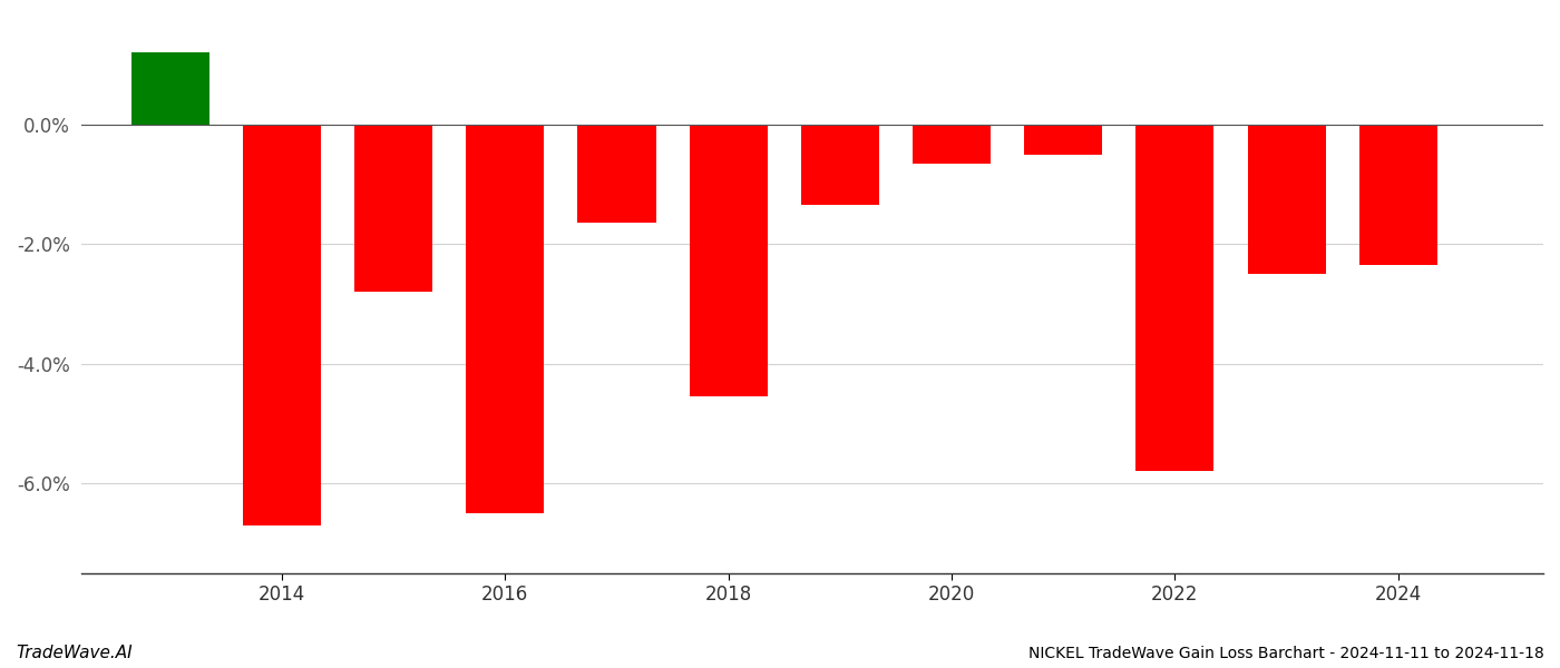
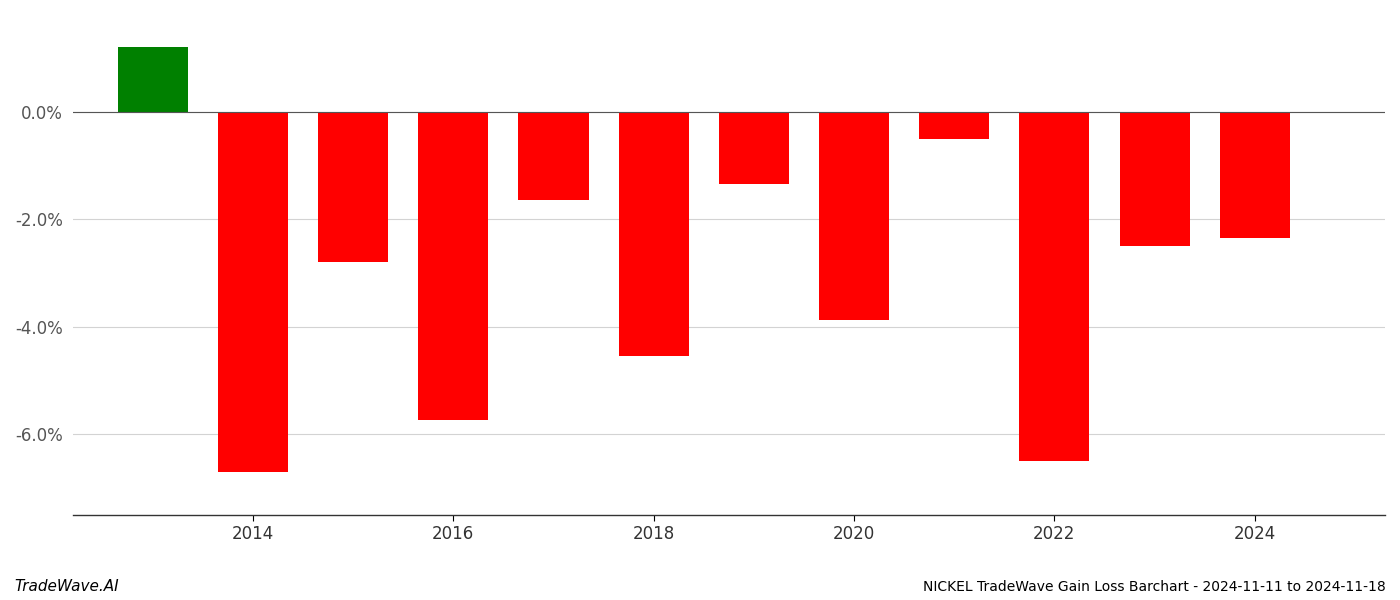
2016: -6.50% -> -5.74%
2020: -0.65% -> -3.88%
2022: -5.80% -> -6.50%
